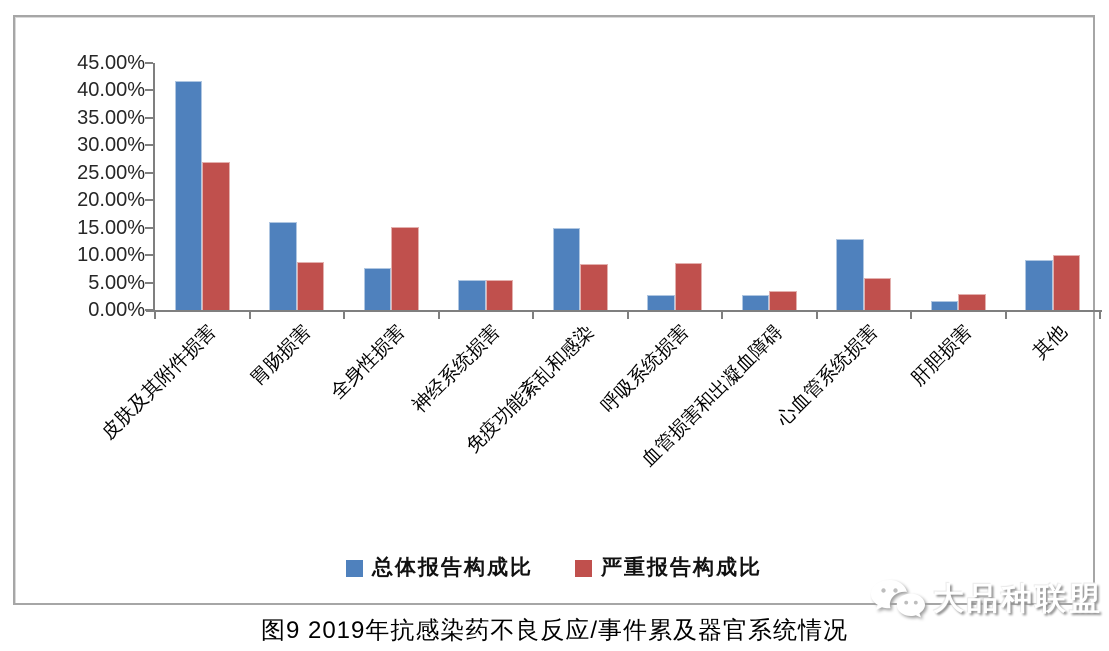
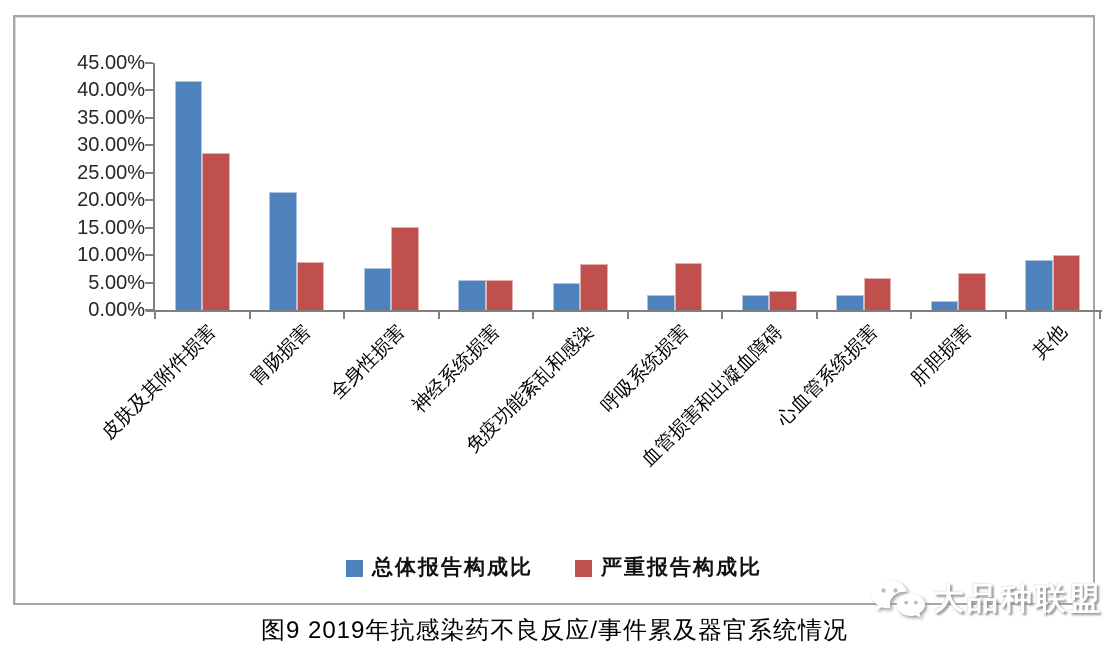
严重报告构成比/皮肤及其附件损害: 27% -> 29%
总体报告构成比/胃肠损害: 16% -> 22%
总体报告构成比/免疫功能紊乱和感染: 15% -> 5%
总体报告构成比/心血管系统损害: 13% -> 3%
严重报告构成比/肝胆损害: 3% -> 7%
